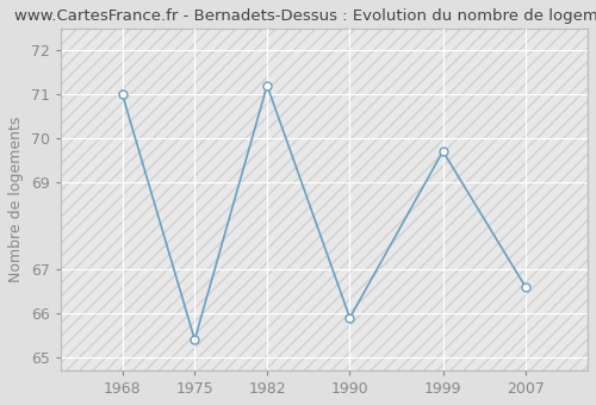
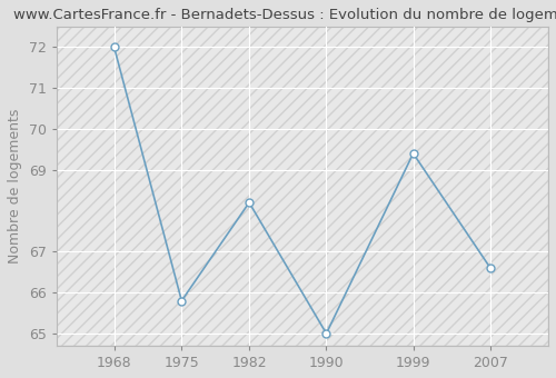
1968: 71.0 -> 72.0
1975: 65.4 -> 65.8
1982: 71.2 -> 68.2
1990: 65.9 -> 65.0
1999: 69.7 -> 69.4
